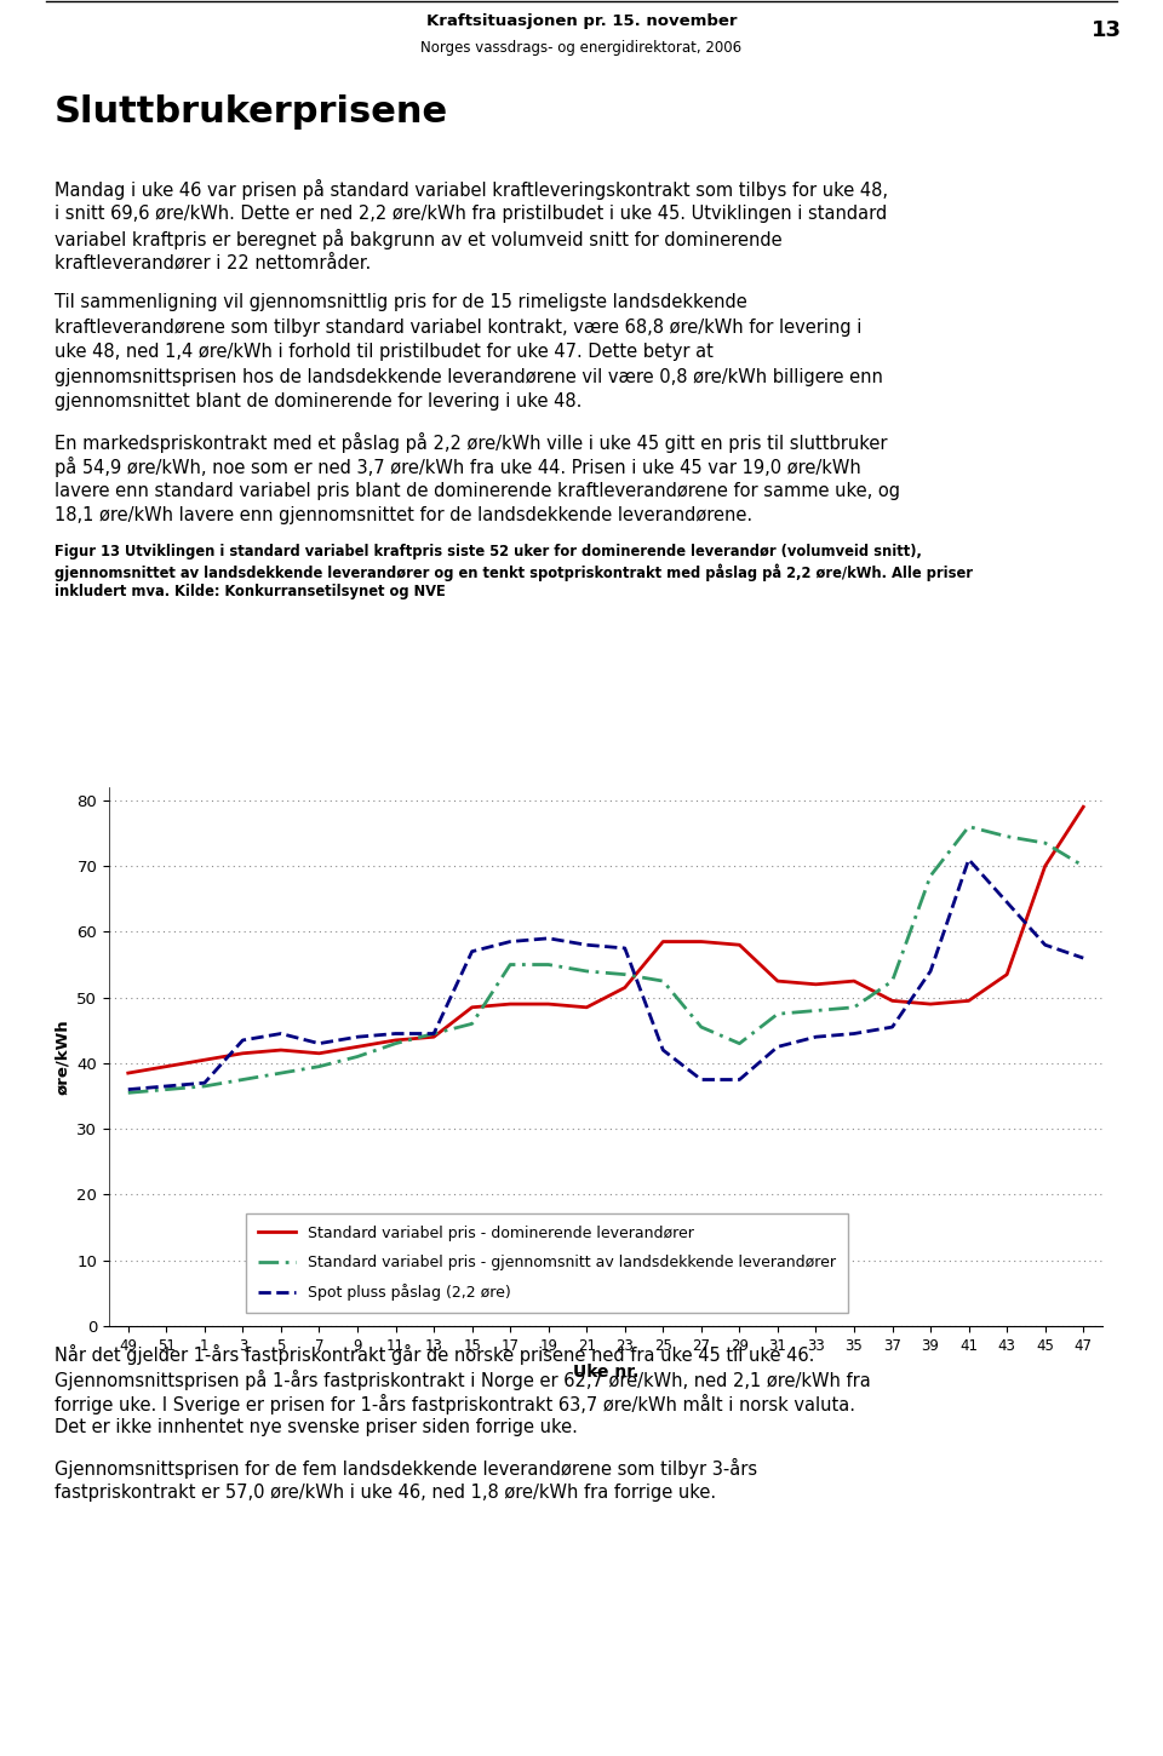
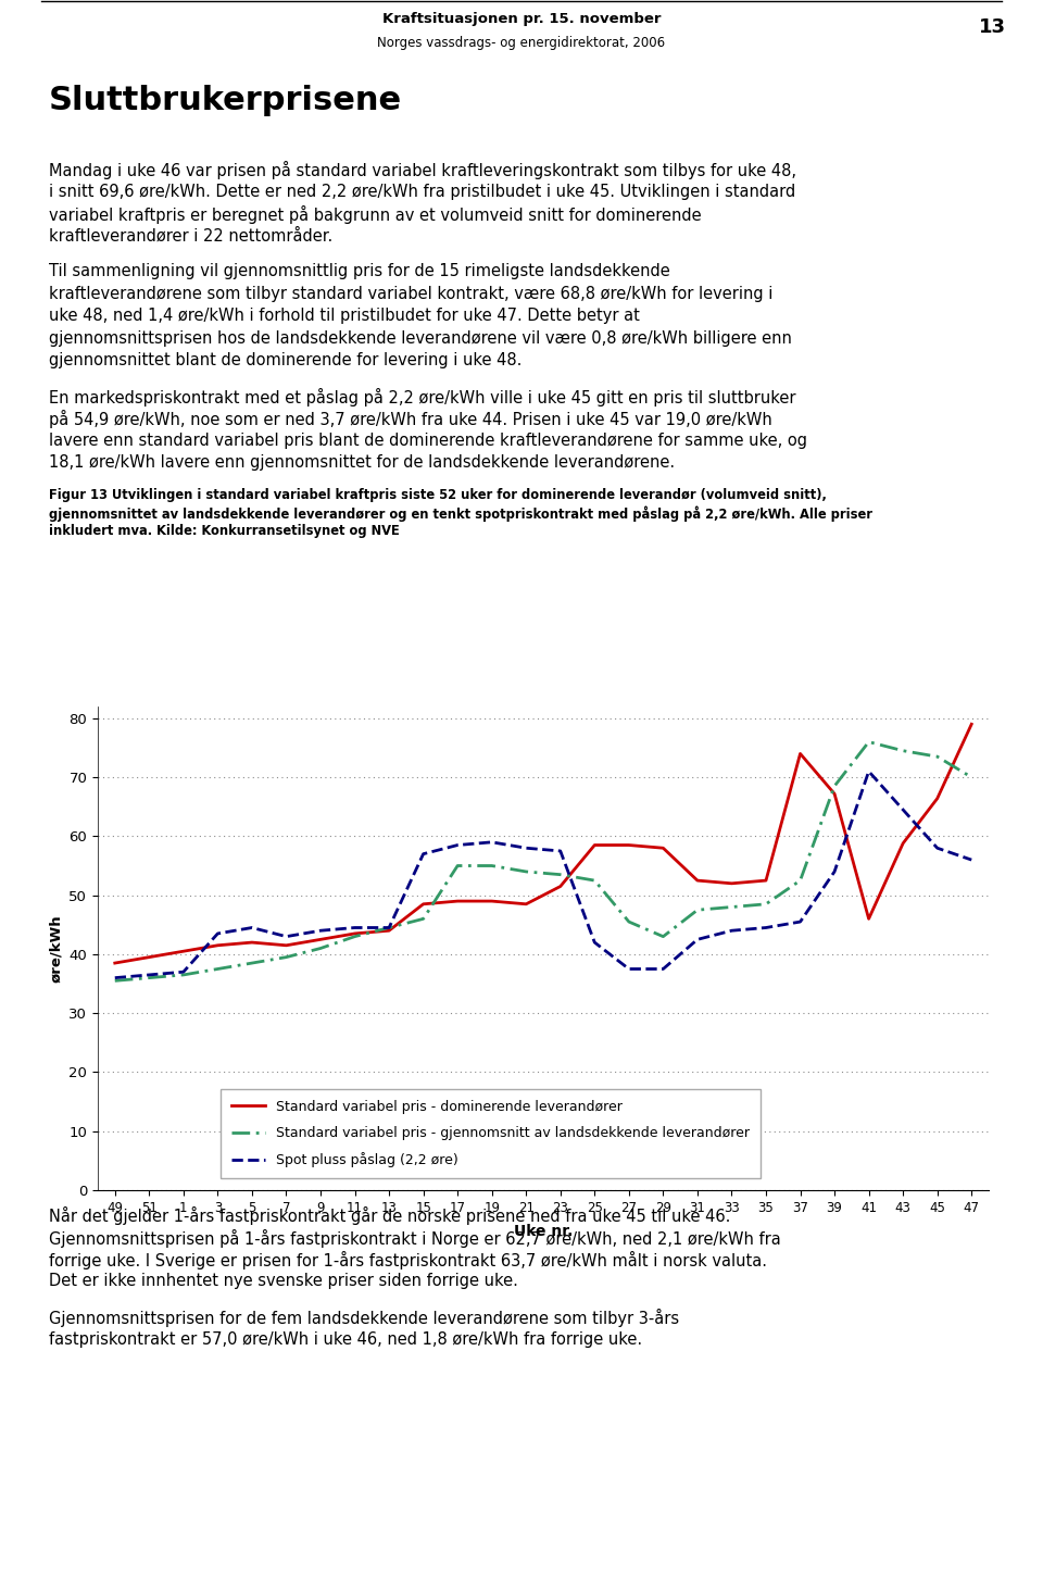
Standard variabel pris - dominerende leverandører/37: 49.5 -> 74.0
Standard variabel pris - dominerende leverandører/39: 49.0 -> 67.2
Standard variabel pris - dominerende leverandører/41: 49.5 -> 46.0
Standard variabel pris - dominerende leverandører/43: 53.5 -> 58.8
Standard variabel pris - dominerende leverandører/45: 70.0 -> 66.4
